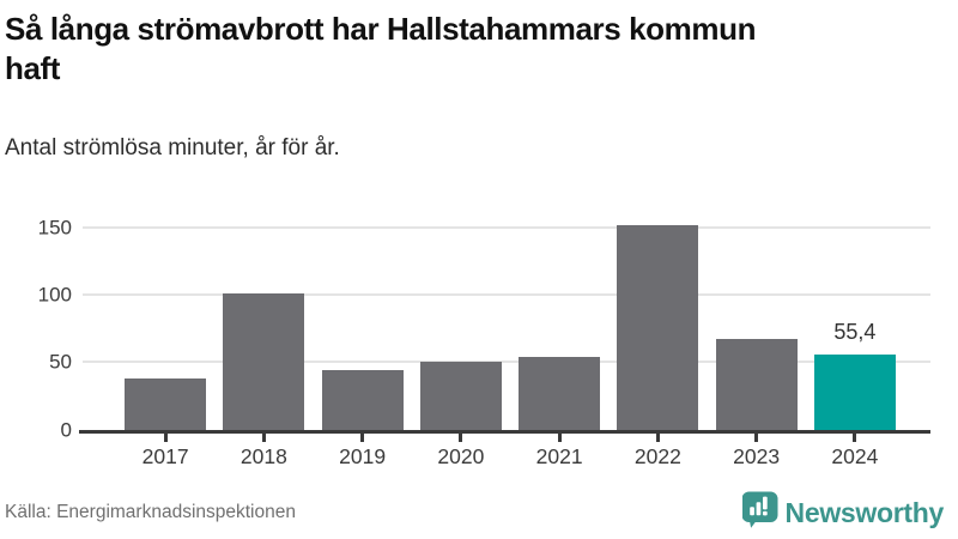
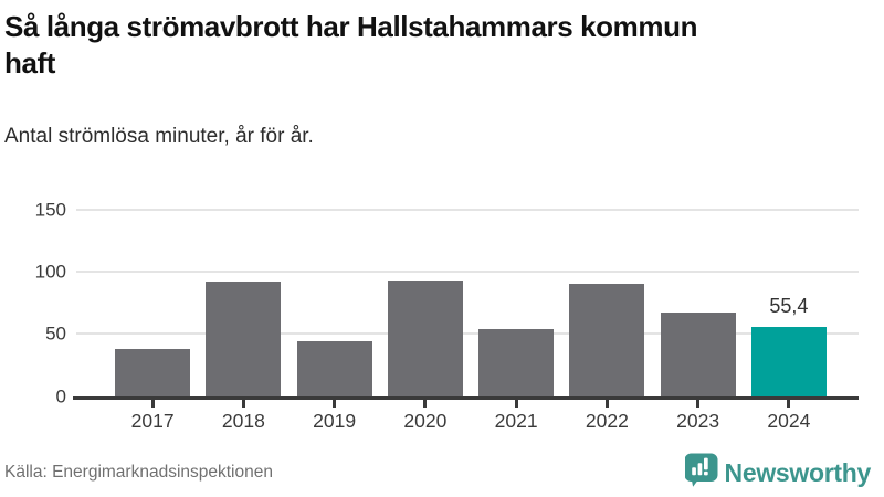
2018: 101 -> 92
2020: 50 -> 93
2022: 152 -> 90
